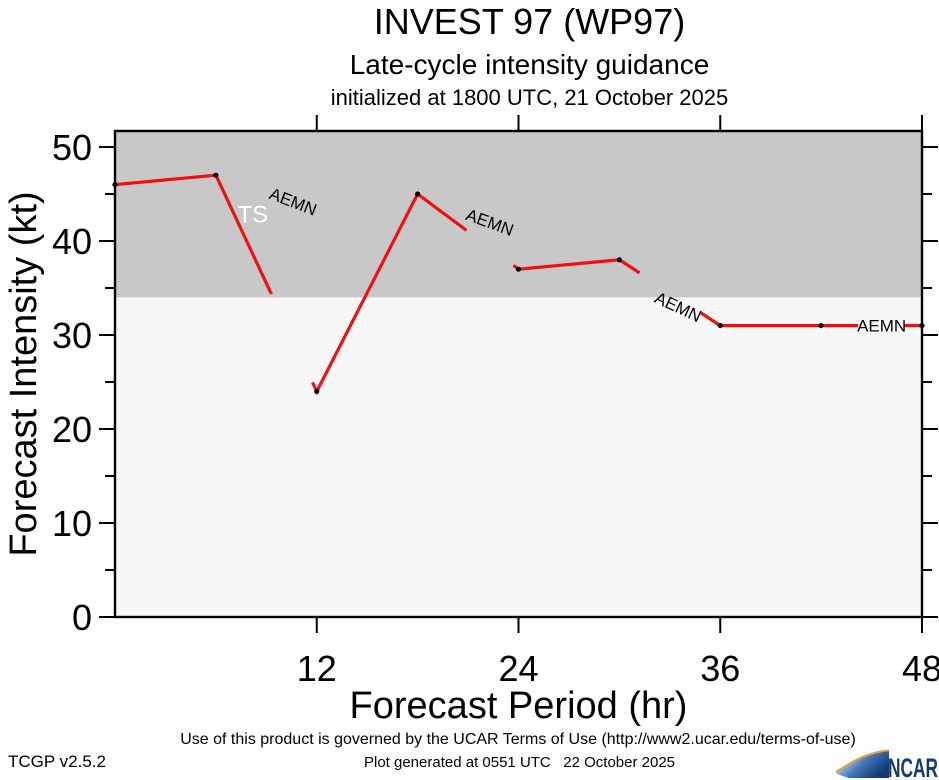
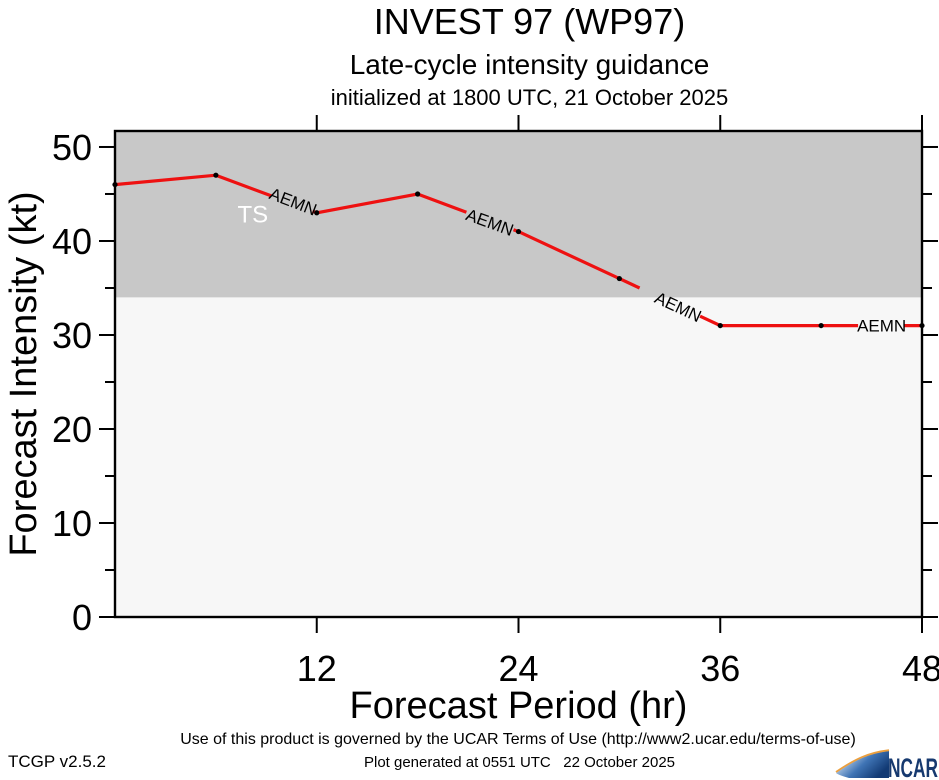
12: 24 -> 43
24: 37 -> 41
30: 38 -> 36
